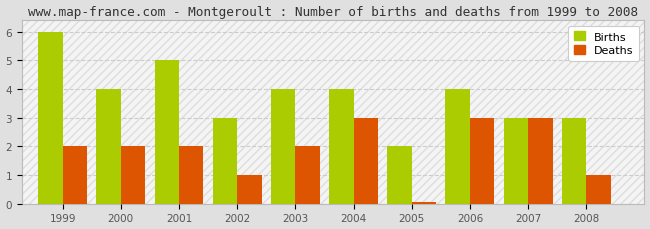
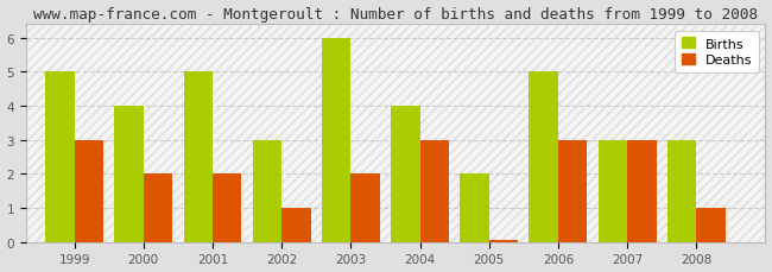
Births/1999: 6 -> 5
Deaths/1999: 2.00 -> 3.00
Births/2003: 4 -> 6
Births/2006: 4 -> 5
